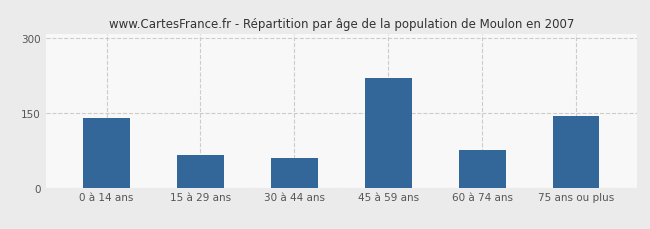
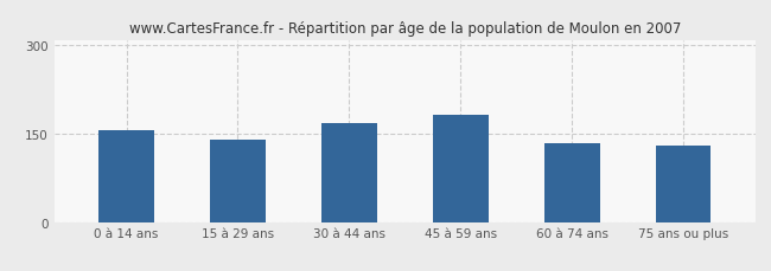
0 à 14 ans: 140 -> 157
15 à 29 ans: 65 -> 140
30 à 44 ans: 60 -> 168
45 à 59 ans: 220 -> 182
60 à 74 ans: 75 -> 134
75 ans ou plus: 145 -> 129
